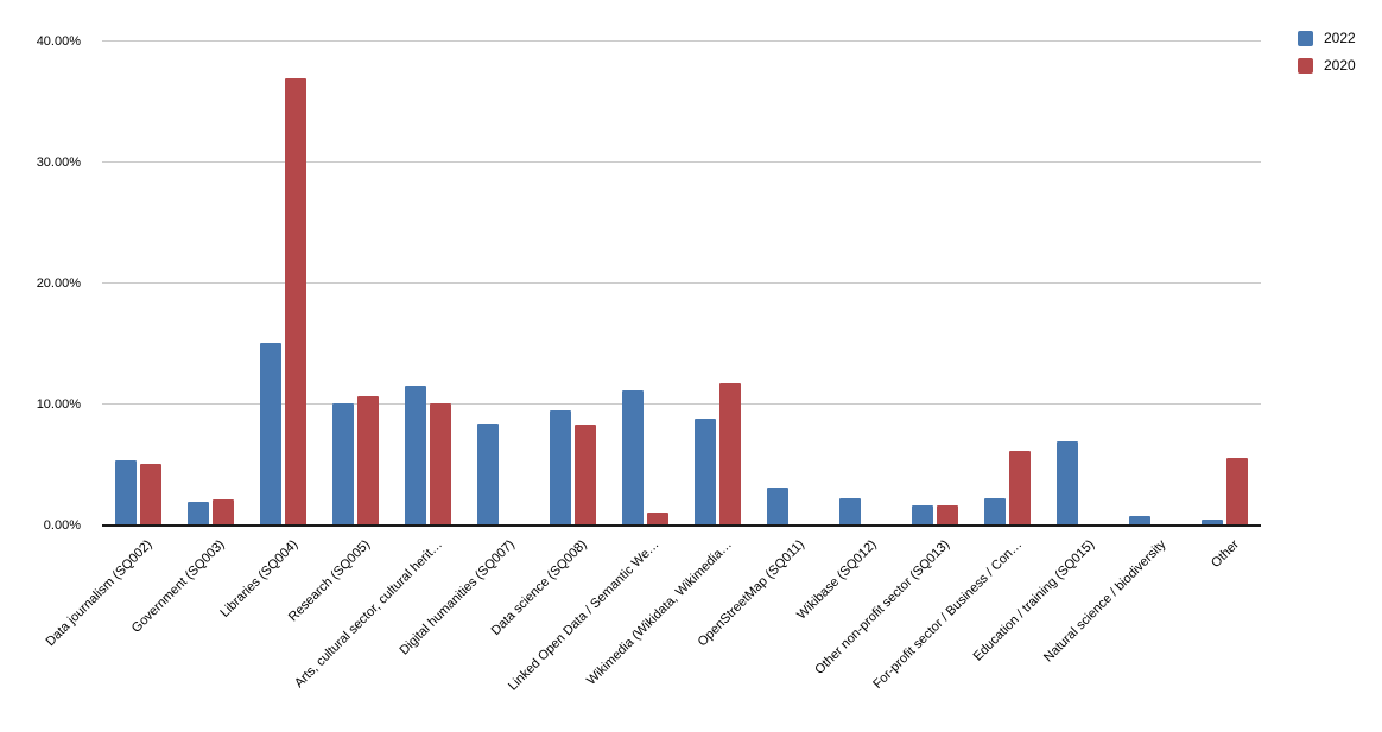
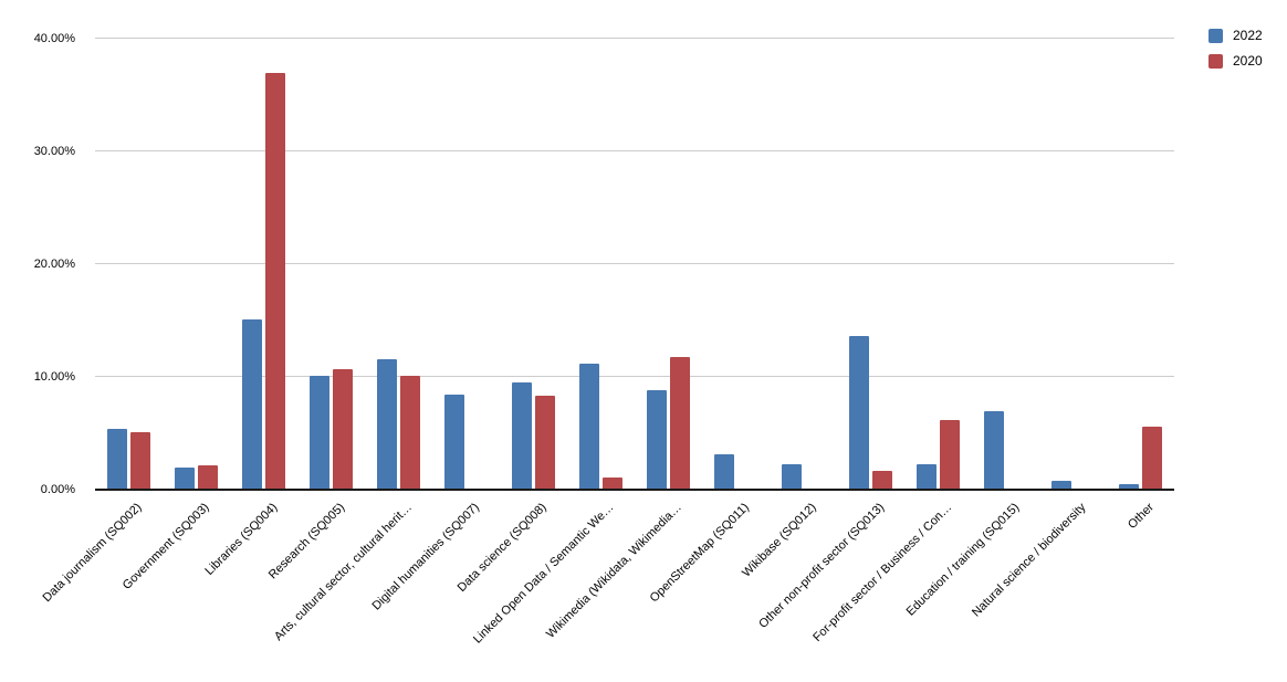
2022/Other non-profit sector (SQ013): 1.7% -> 13.6%
